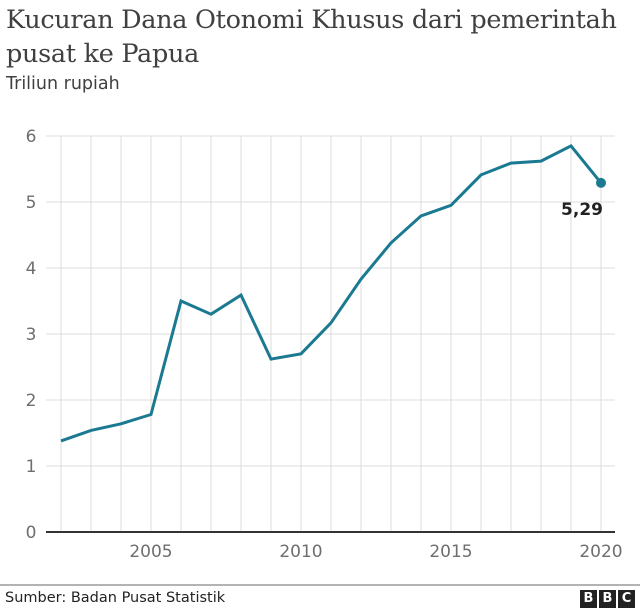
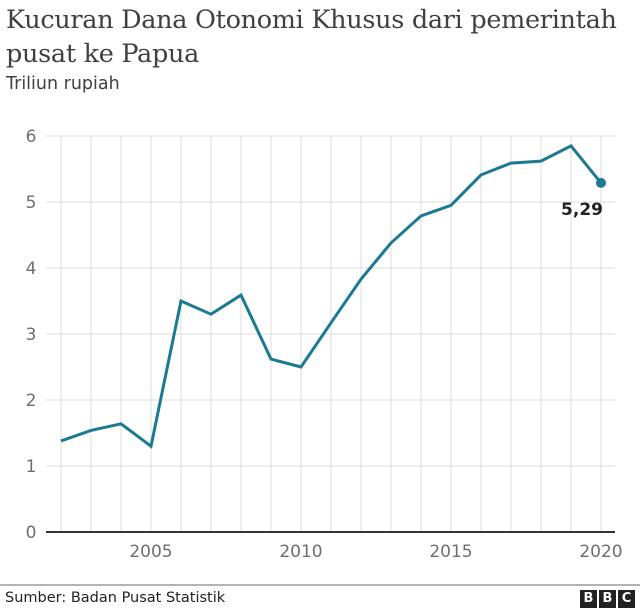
2005: 1.8 -> 1.3
2010: 2.7 -> 2.5
